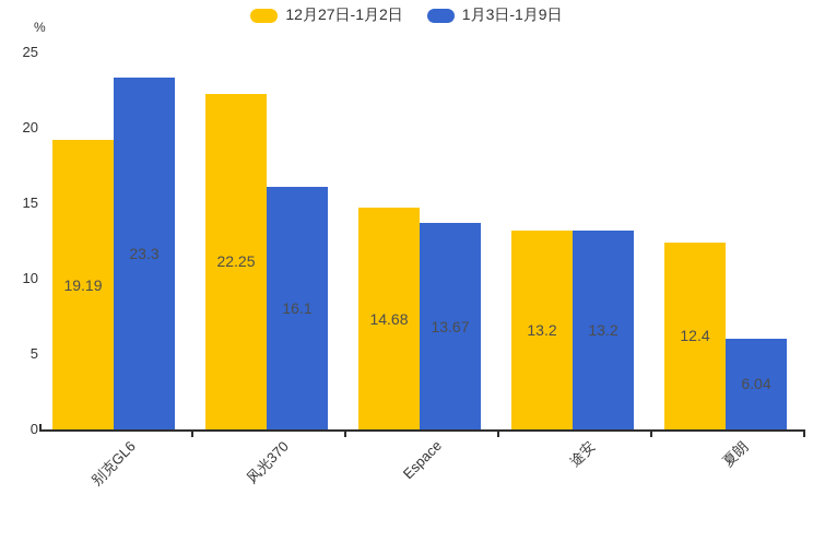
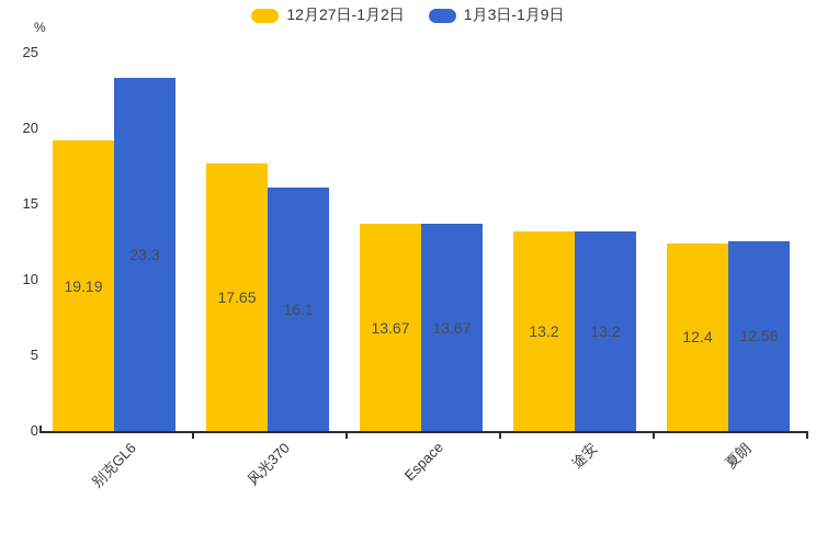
12月27日-1月2日/风光370: 22.25 -> 17.65
12月27日-1月2日/Espace: 14.68 -> 13.67
1月3日-1月9日/夏朗: 6.04 -> 12.56
